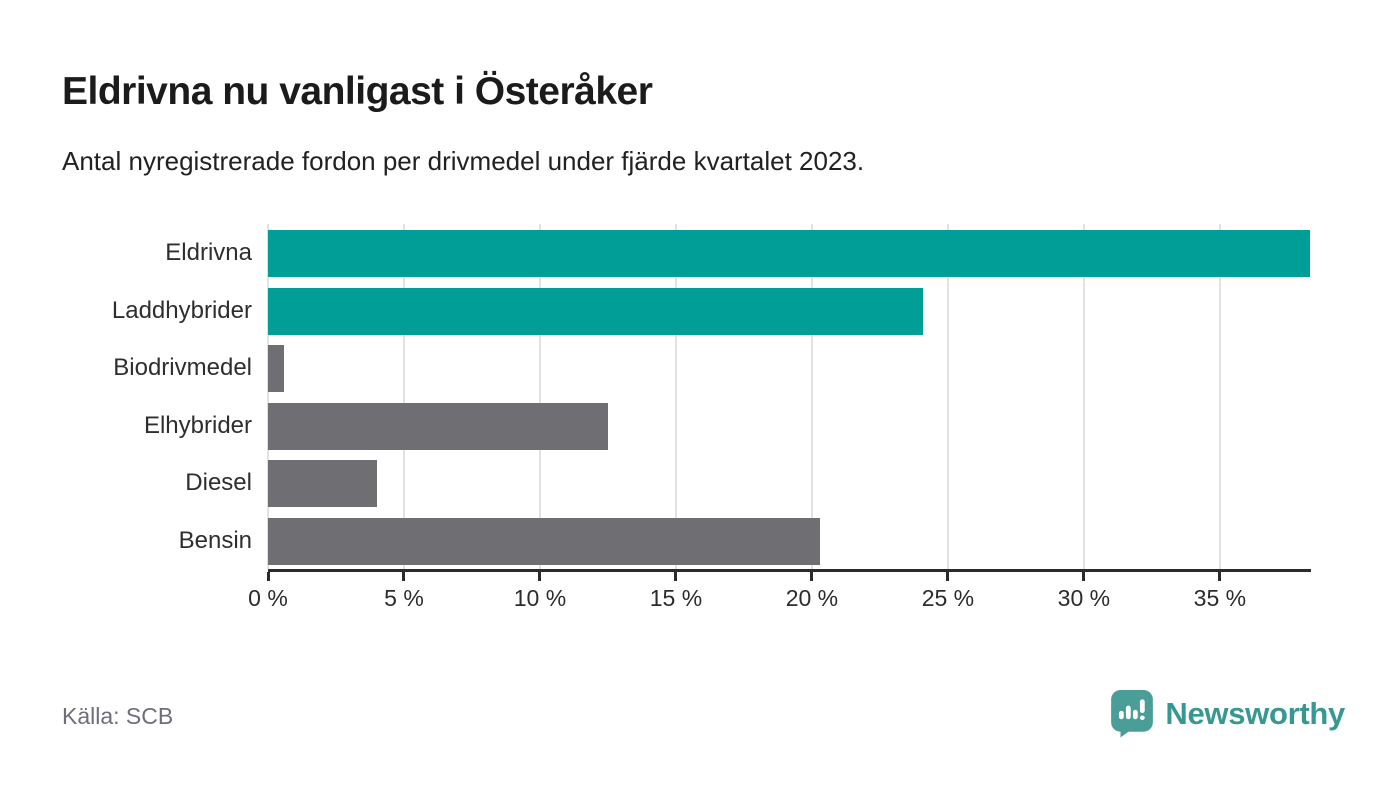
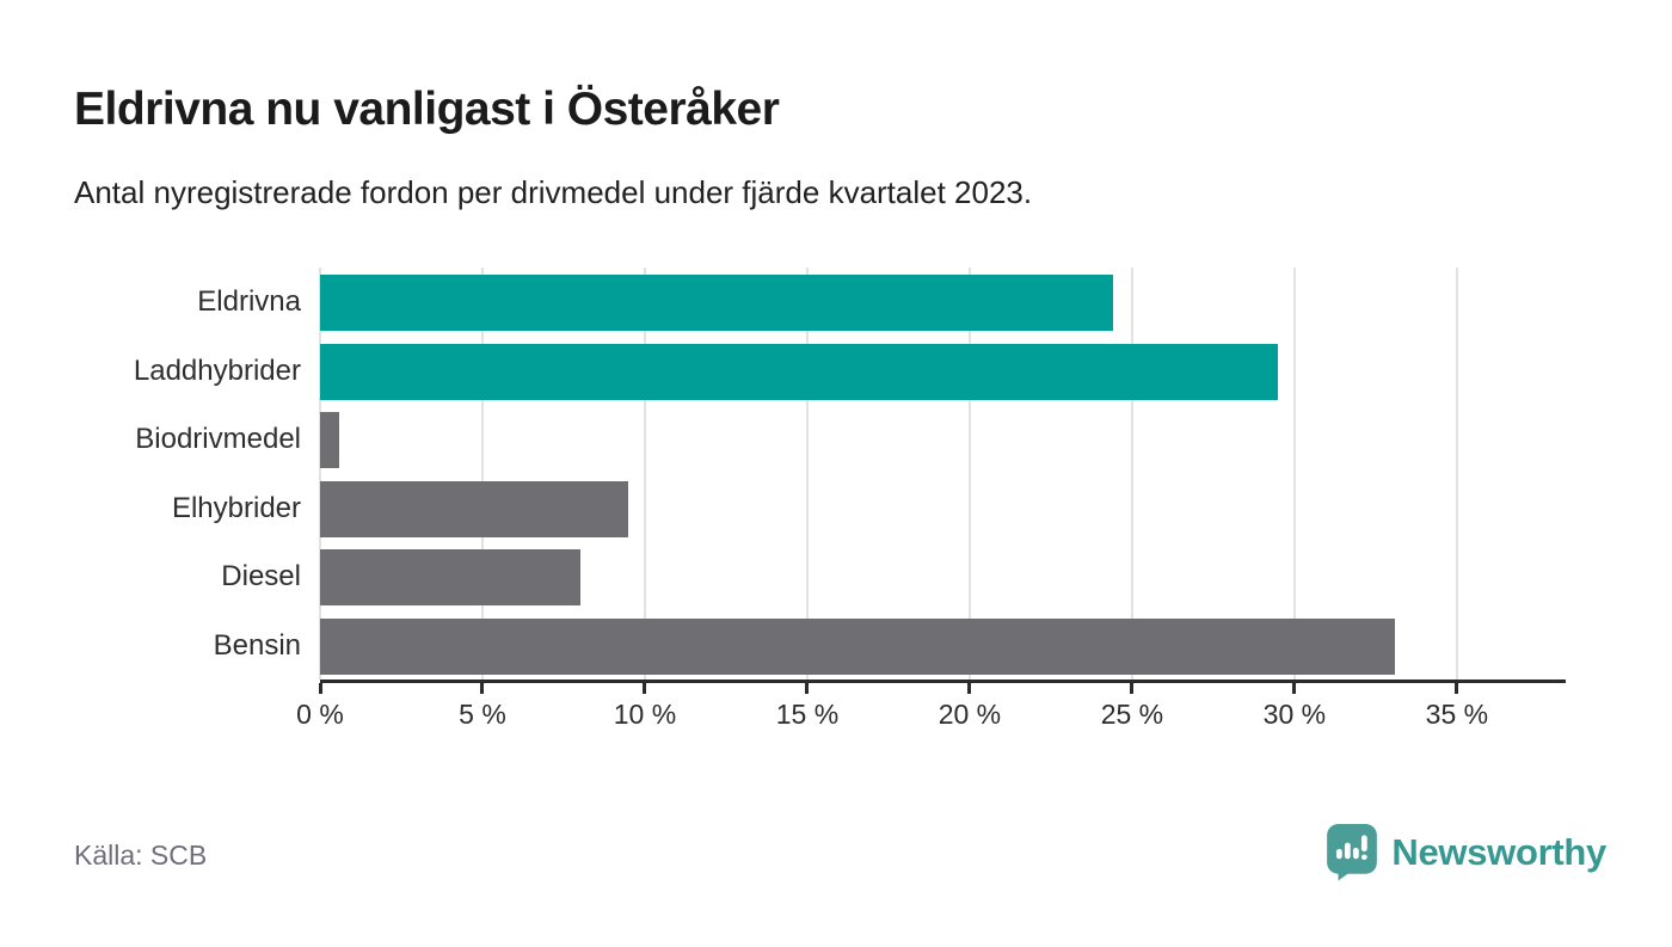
Eldrivna: 38.3% -> 24.4%
Laddhybrider: 24.1% -> 29.5%
Elhybrider: 12.5% -> 9.5%
Diesel: 4.0% -> 8.0%
Bensin: 20.3% -> 33.1%
